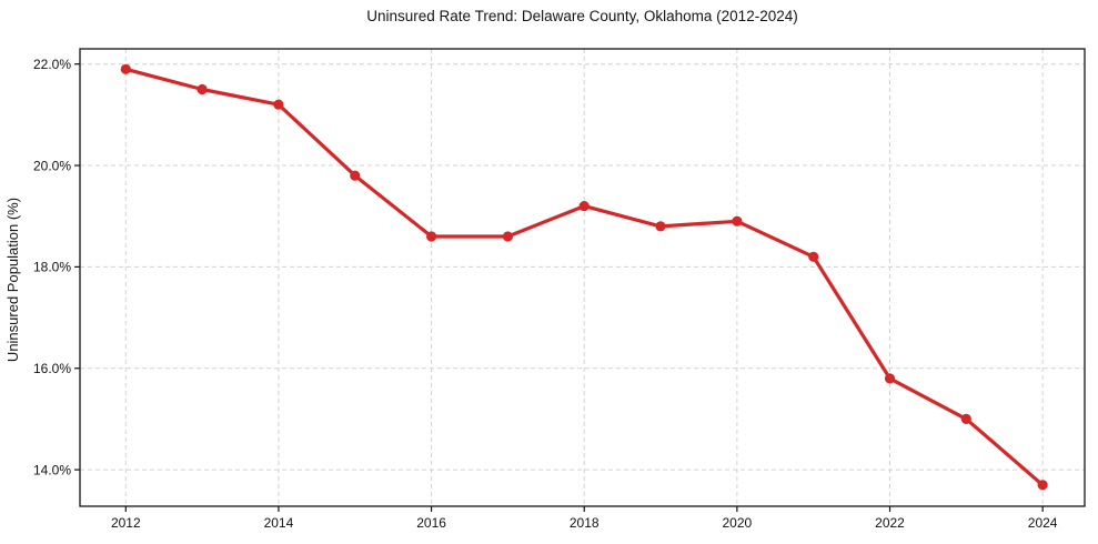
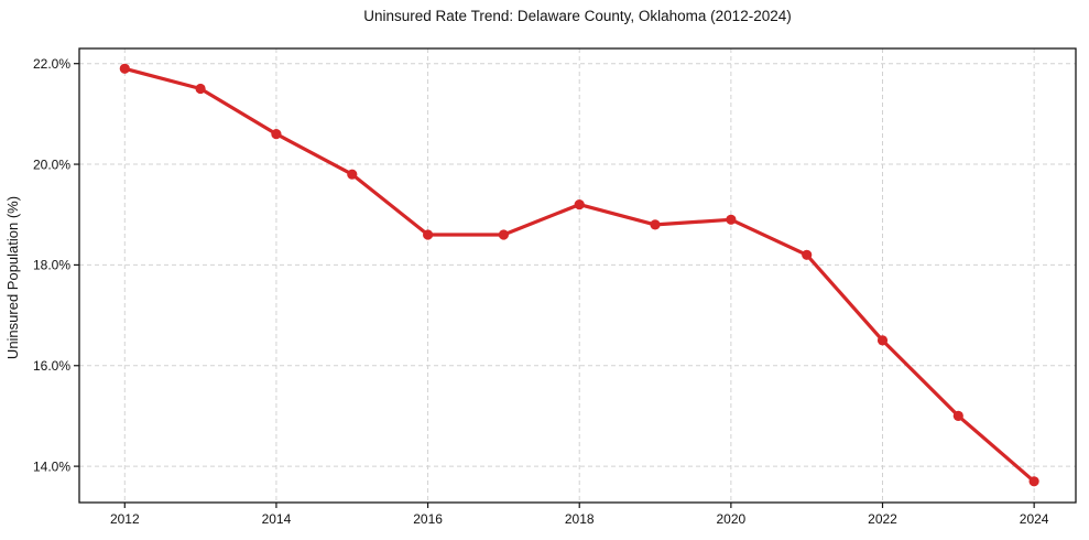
2014: 21.2% -> 20.6%
2022: 15.8% -> 16.5%
